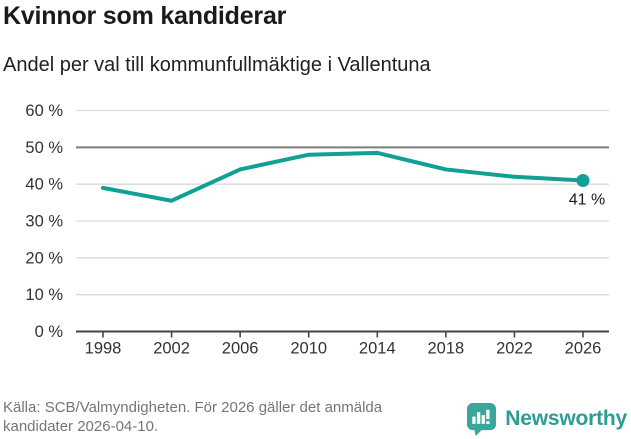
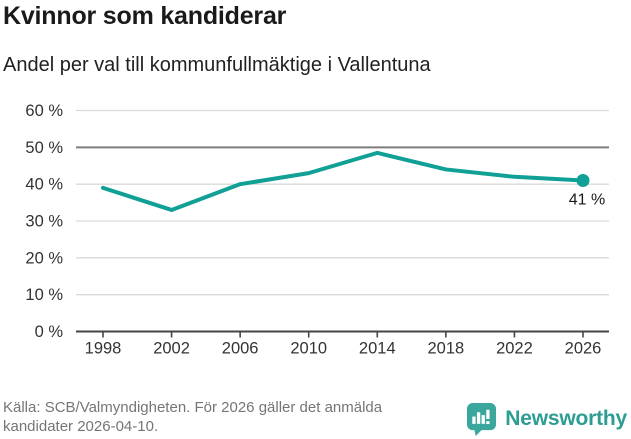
2002: 36% -> 33%
2006: 44% -> 40%
2010: 48% -> 43%
